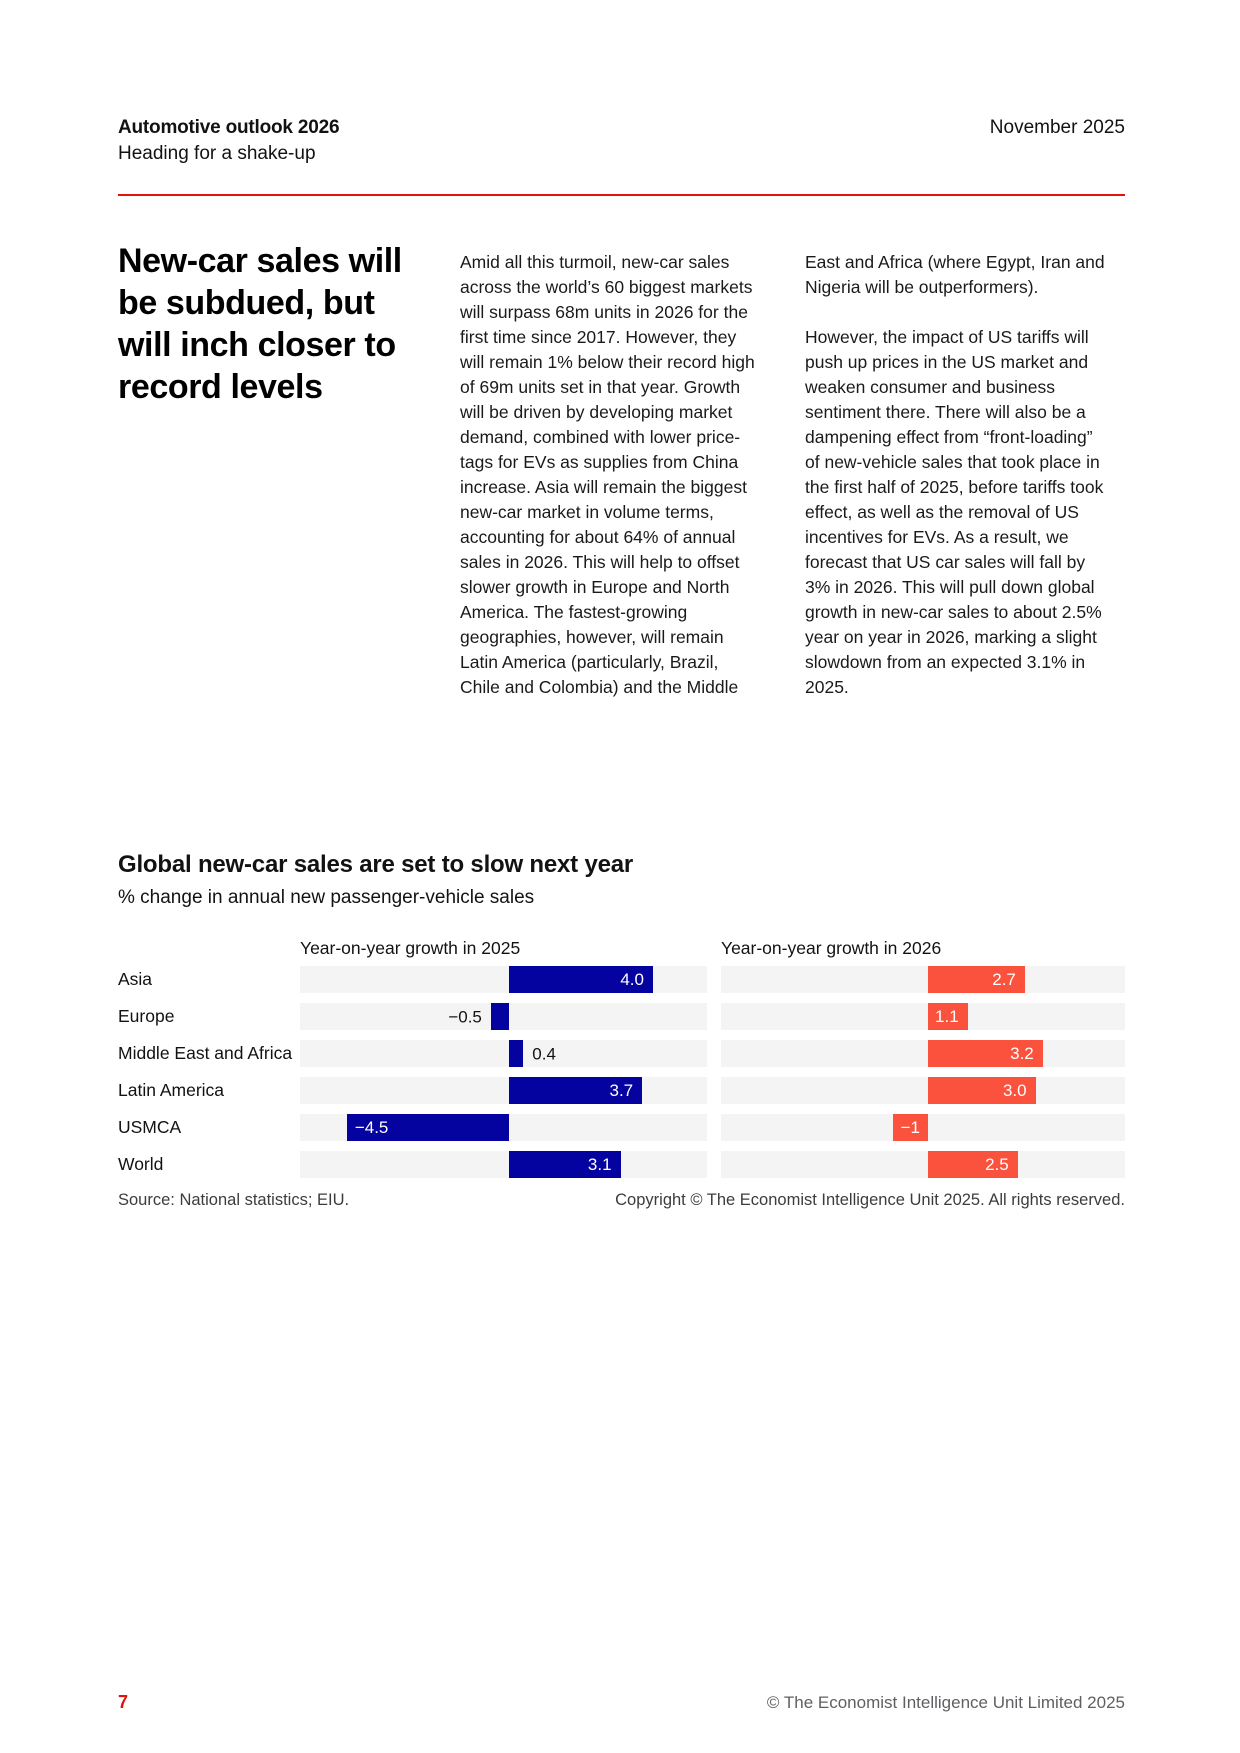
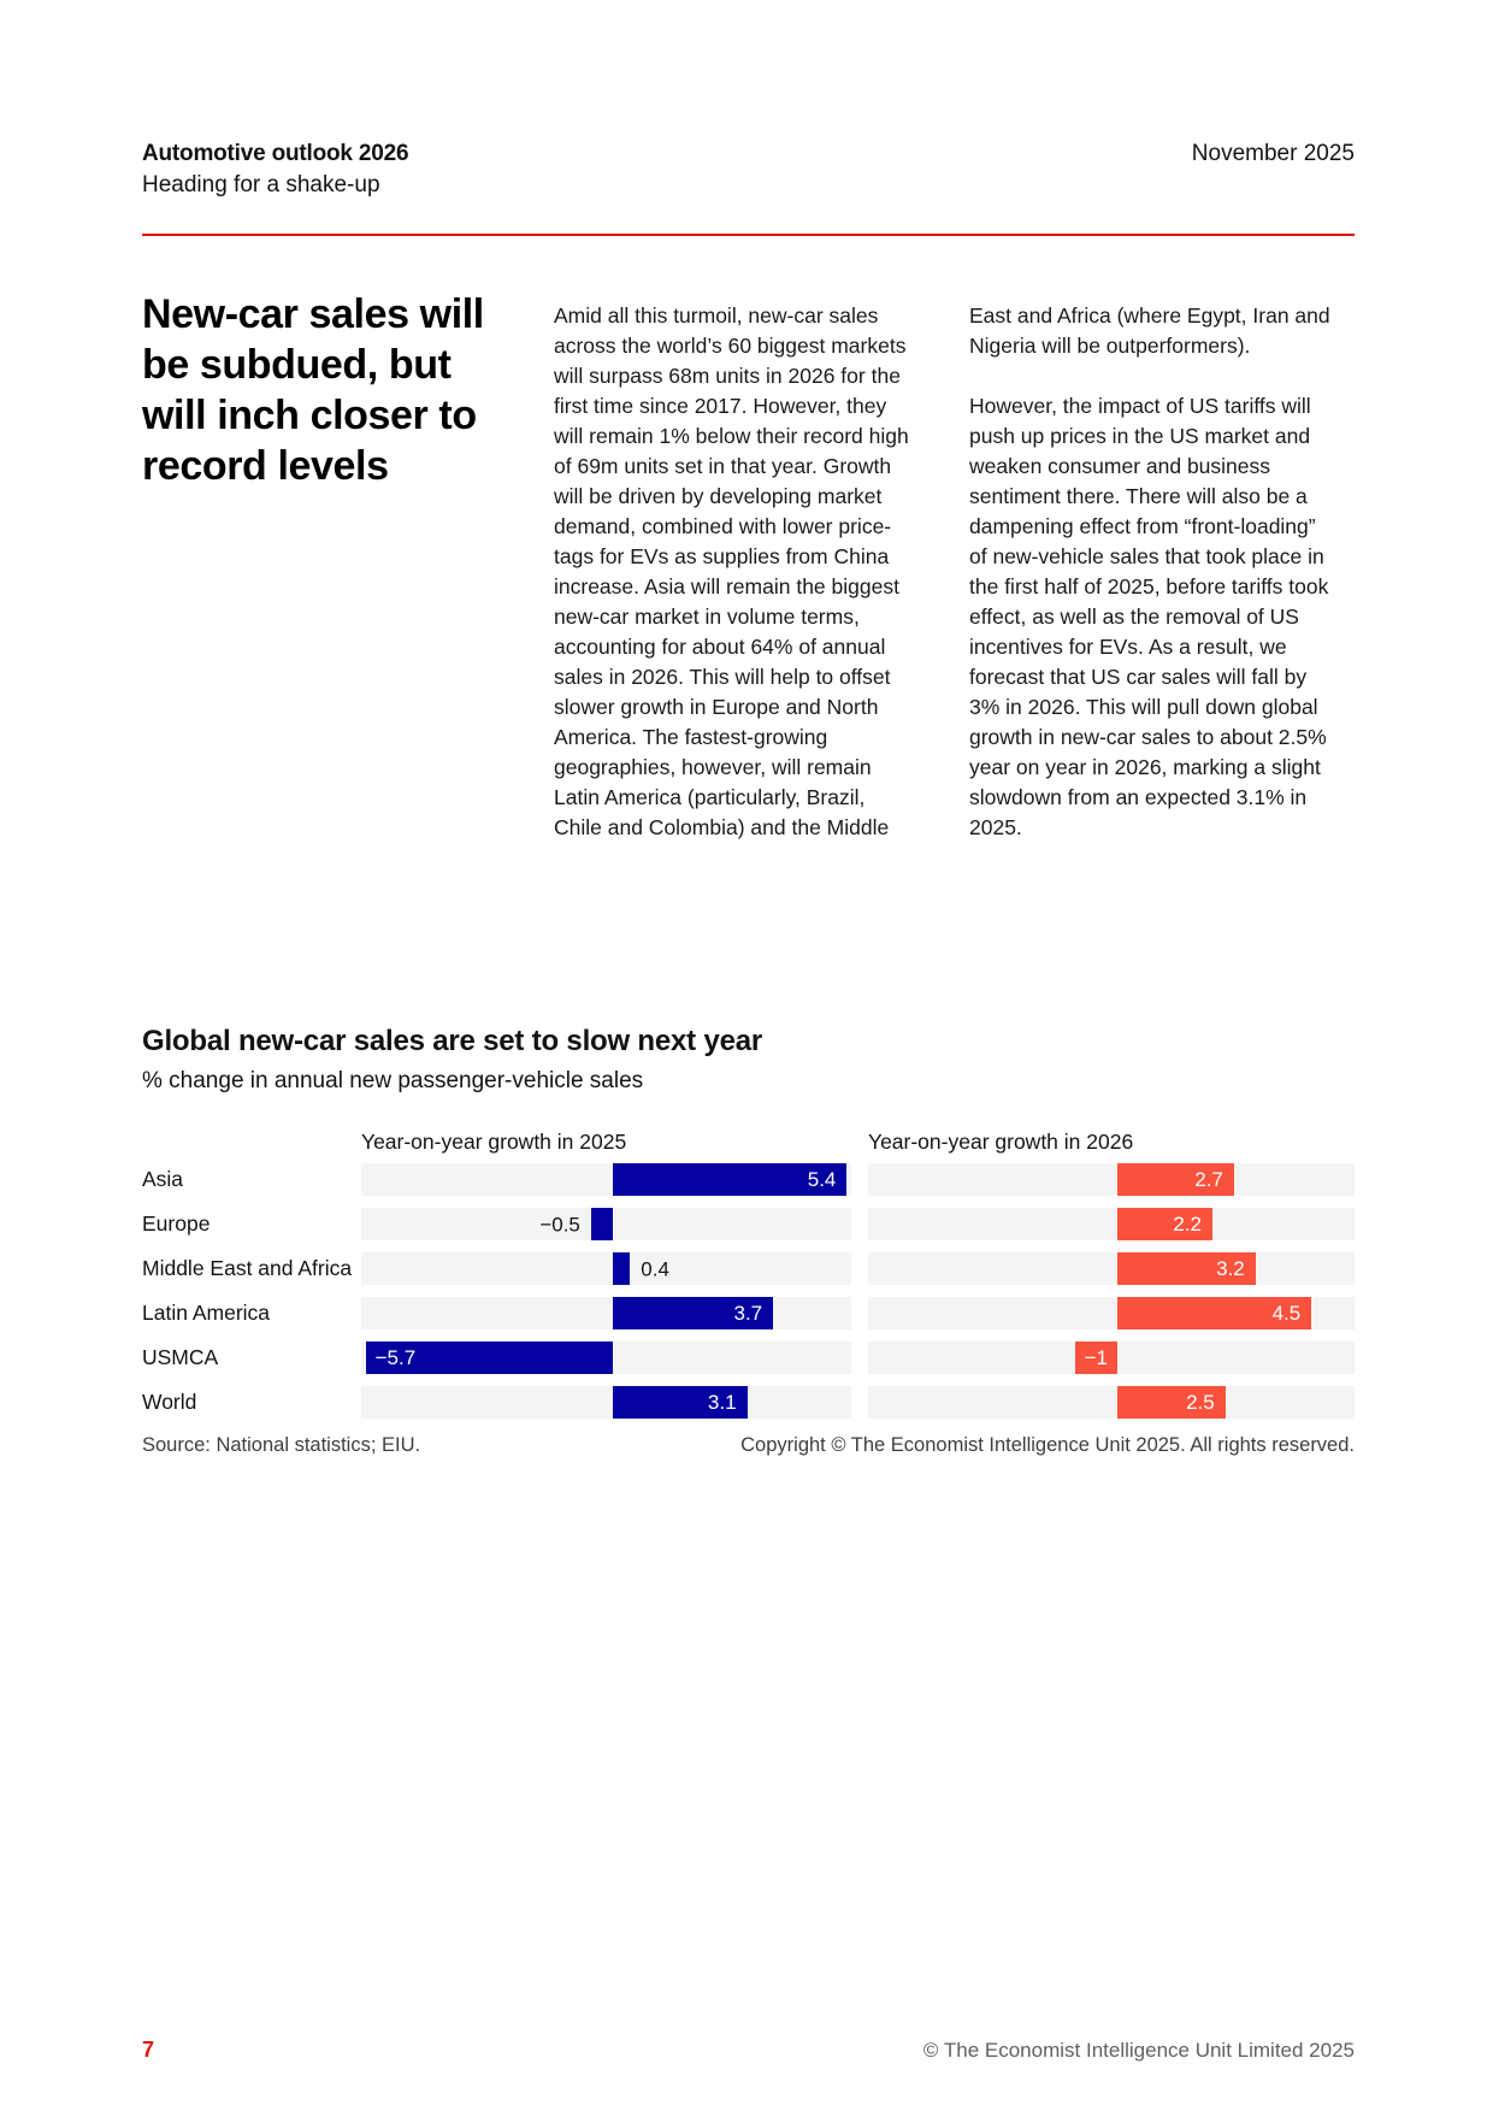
Year-on-year growth in 2025/Asia: 4.0 -> 5.4
Year-on-year growth in 2026/Europe: 1.1 -> 2.2
Year-on-year growth in 2026/Latin America: 3.0 -> 4.5
Year-on-year growth in 2025/USMCA: −4.5 -> −5.7
